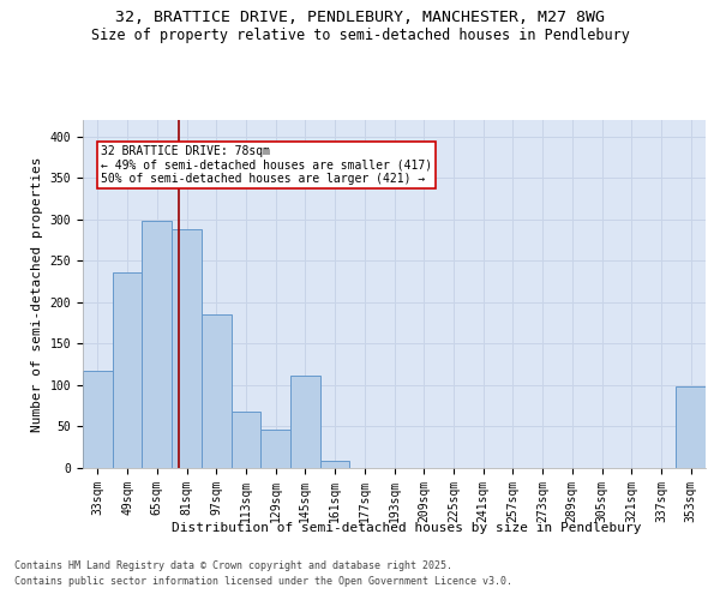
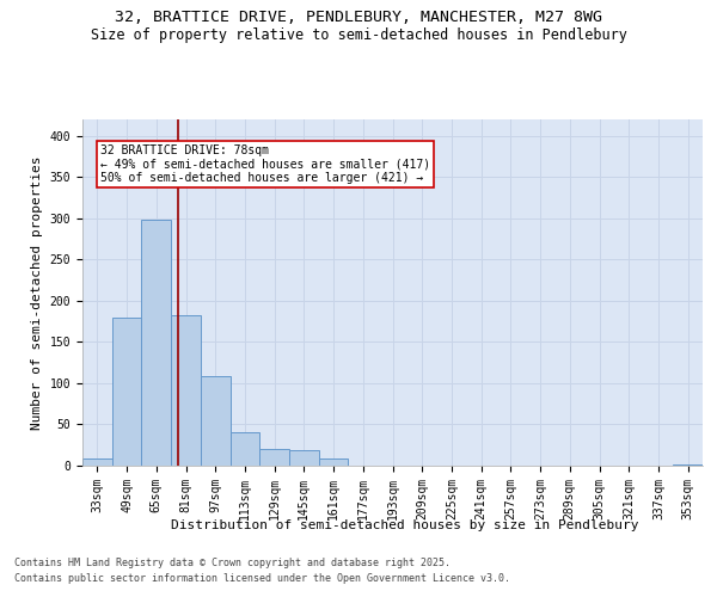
33sqm: 118 -> 8
49sqm: 236 -> 180
81sqm: 288 -> 183
97sqm: 186 -> 108
113sqm: 68 -> 41
129sqm: 46 -> 20
145sqm: 112 -> 19
353sqm: 98 -> 2
